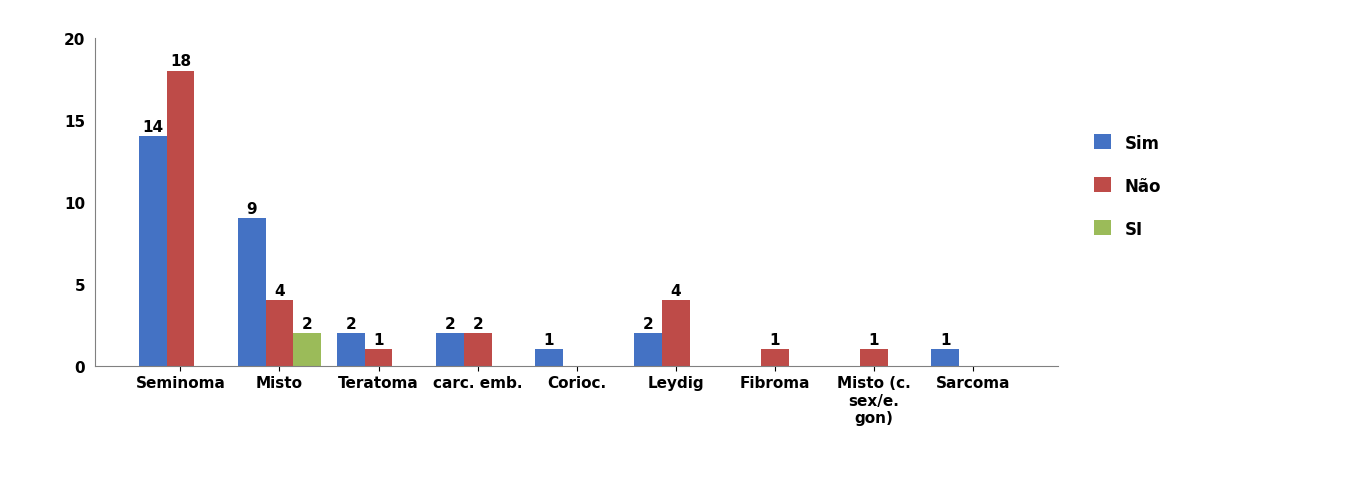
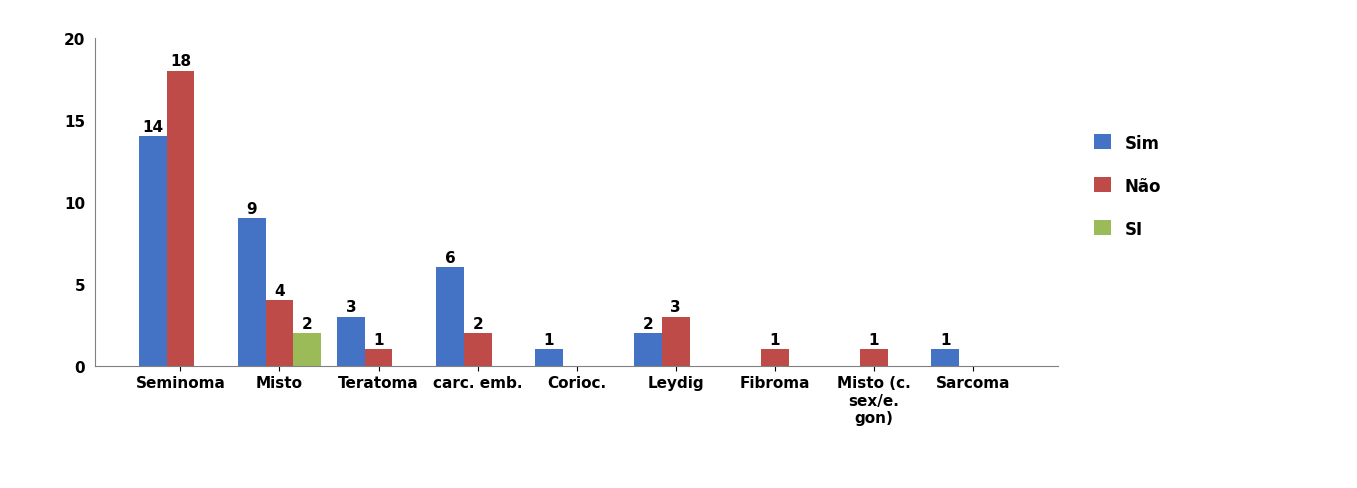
Sim/Teratoma: 2 -> 3
Sim/carc. emb.: 2 -> 6
Não/Leydig: 4 -> 3
